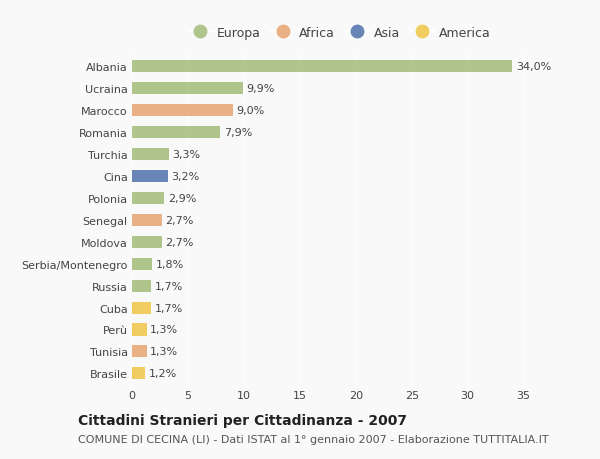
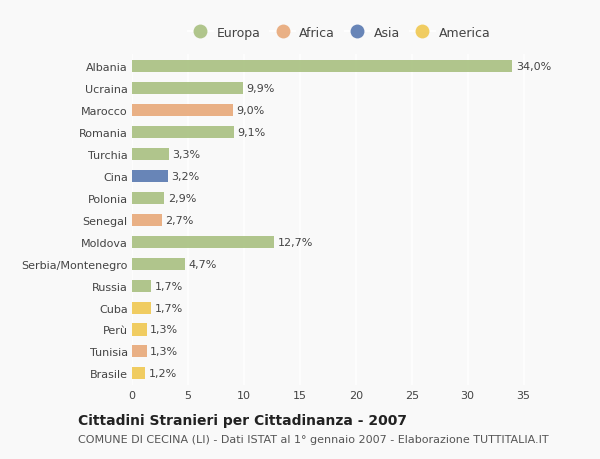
Romania: 7,9% -> 9,1%
Moldova: 2,7% -> 12,7%
Serbia/Montenegro: 1,8% -> 4,7%
